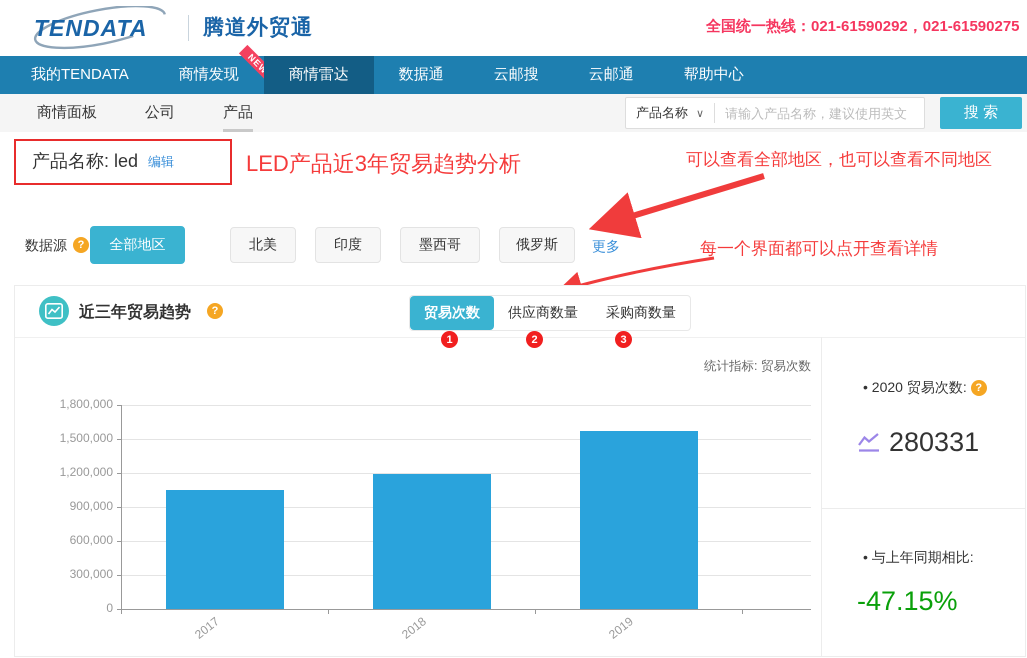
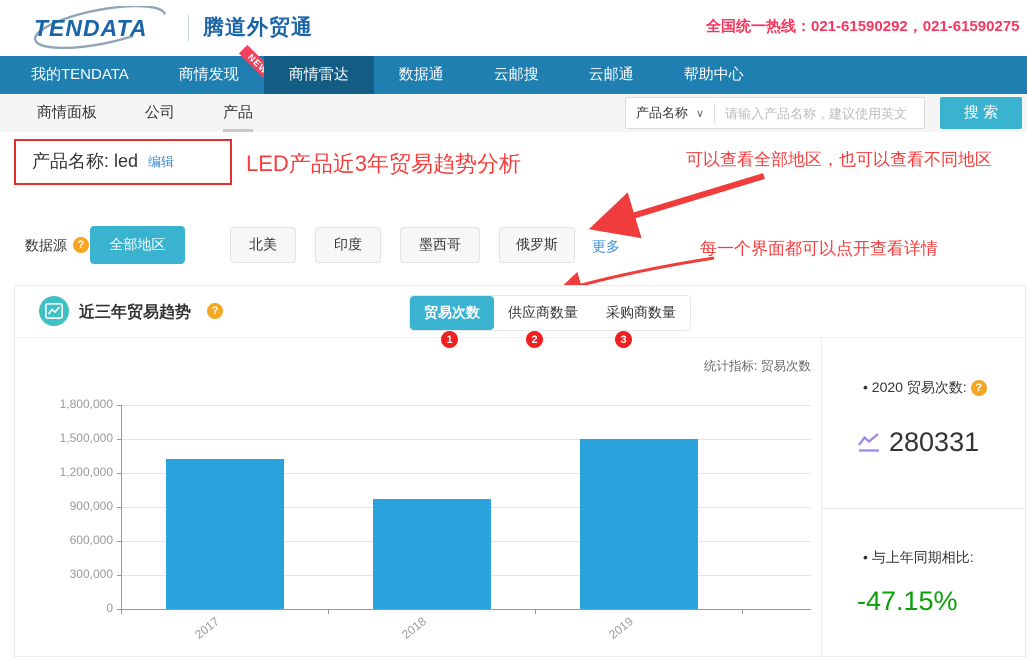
2017: 1050000 -> 1320000
2018: 1190000 -> 970000
2019: 1570000 -> 1500000
